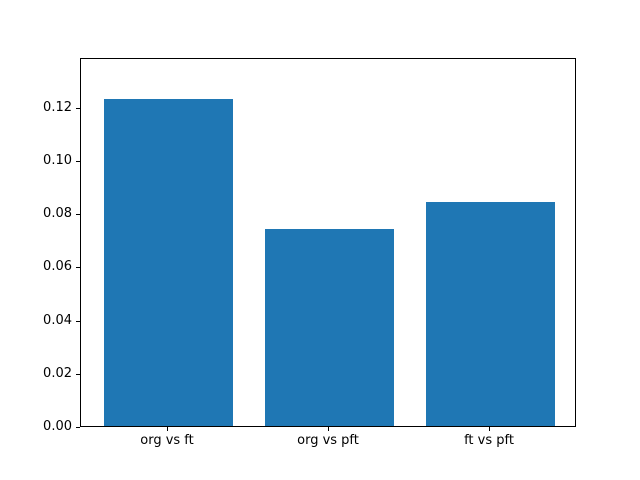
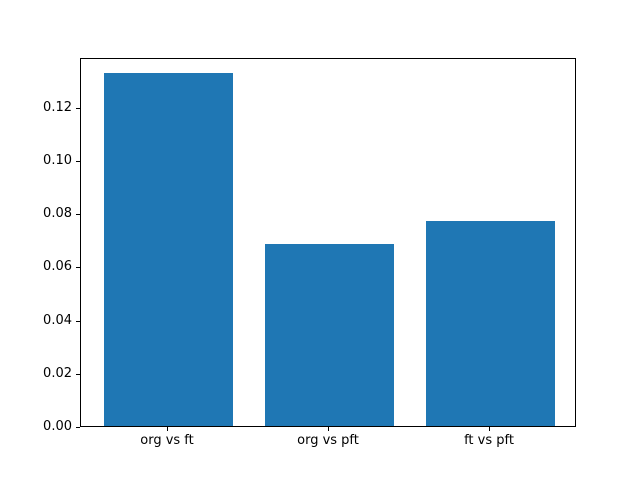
org vs ft: 0.123 -> 0.133
org vs pft: 0.074 -> 0.069
ft vs pft: 0.084 -> 0.077
